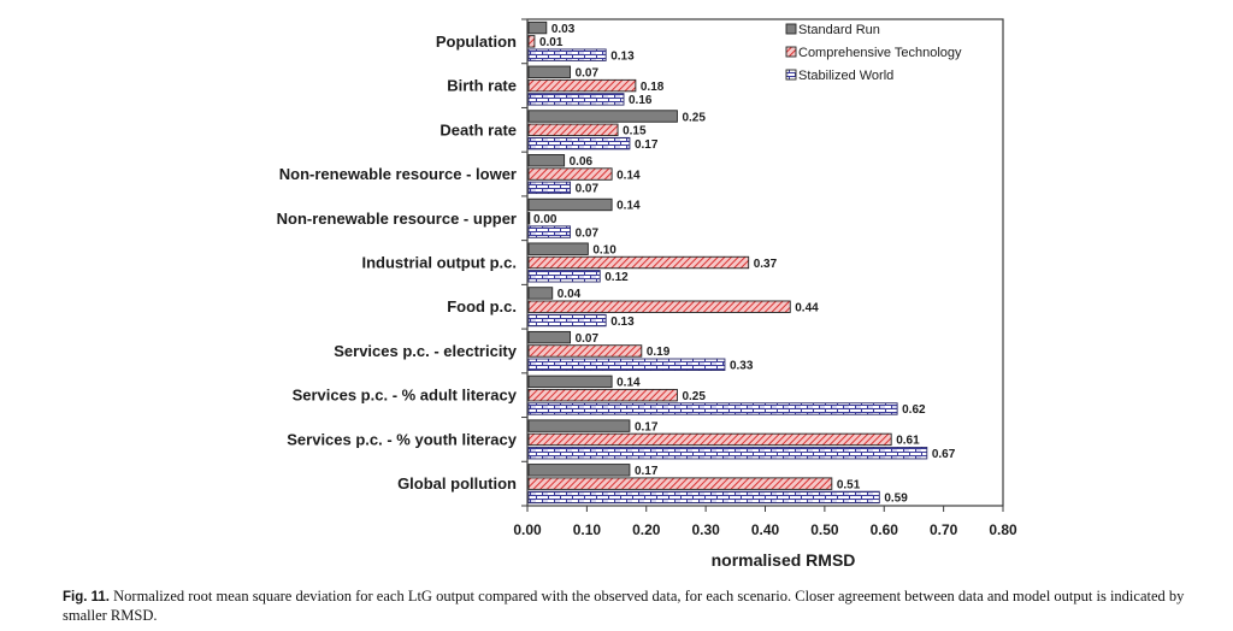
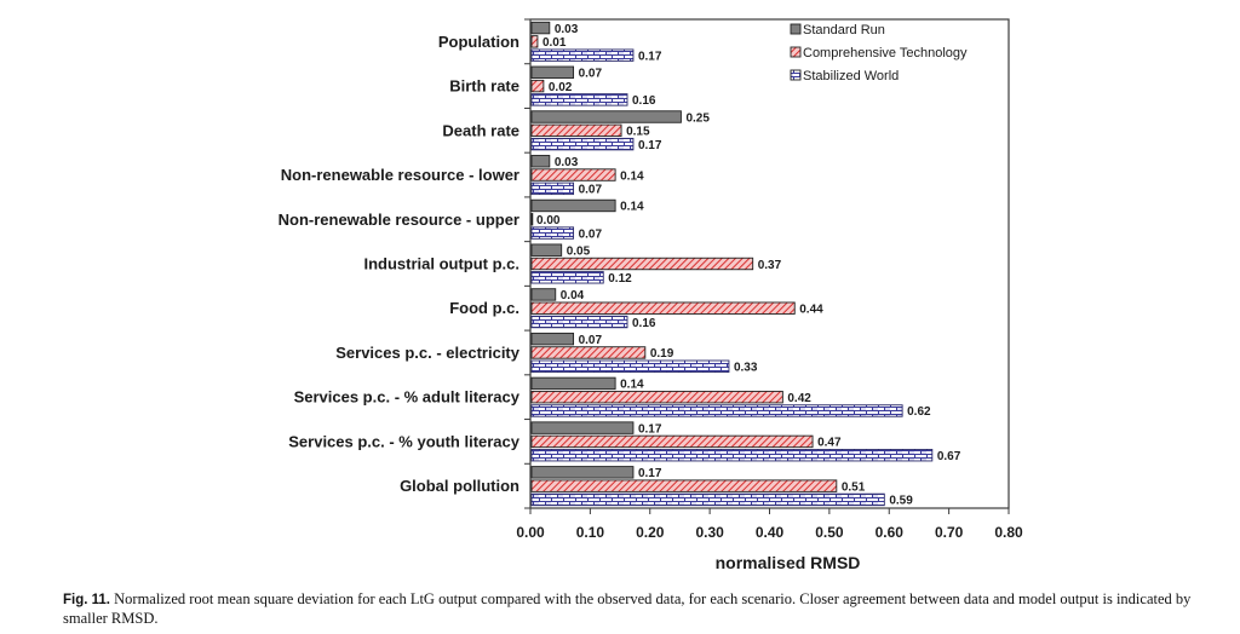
Stabilized World/Population: 0.13 -> 0.17
Comprehensive Technology/Birth rate: 0.18 -> 0.02
Standard Run/Non-renewable resource - lower: 0.06 -> 0.03
Standard Run/Industrial output p.c.: 0.10 -> 0.05
Stabilized World/Food p.c.: 0.13 -> 0.16
Comprehensive Technology/Services p.c. - % adult literacy: 0.25 -> 0.42
Comprehensive Technology/Services p.c. - % youth literacy: 0.61 -> 0.47
